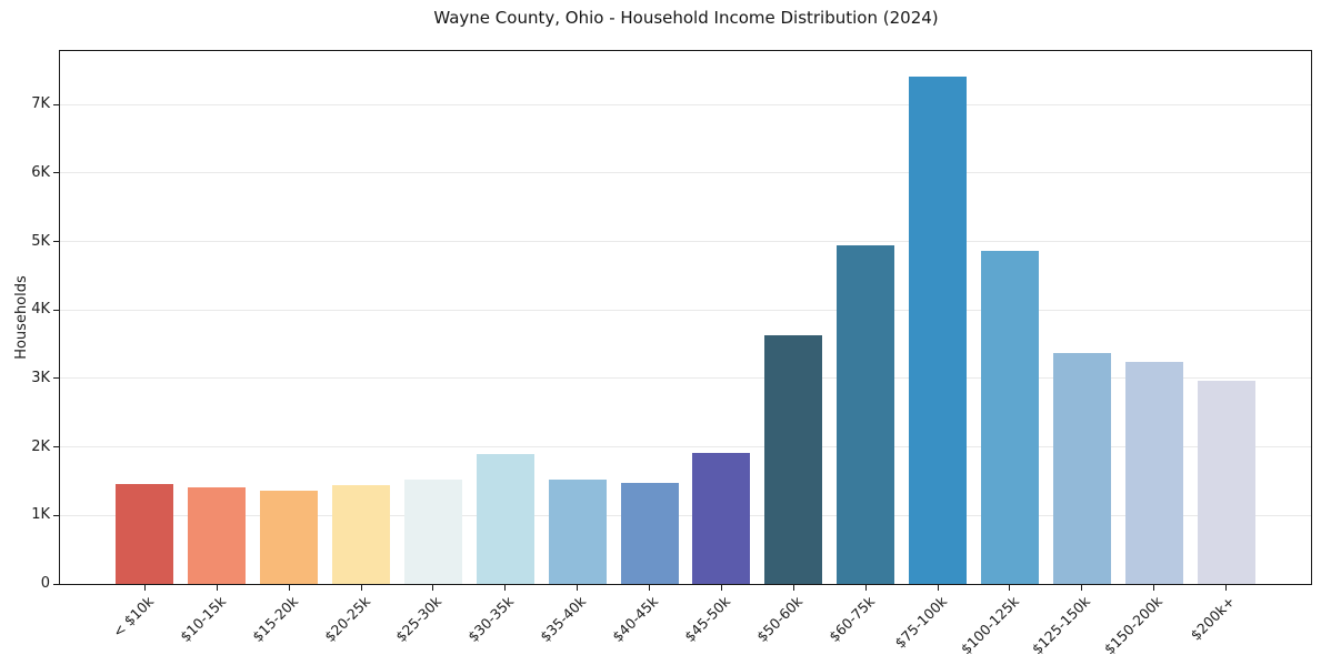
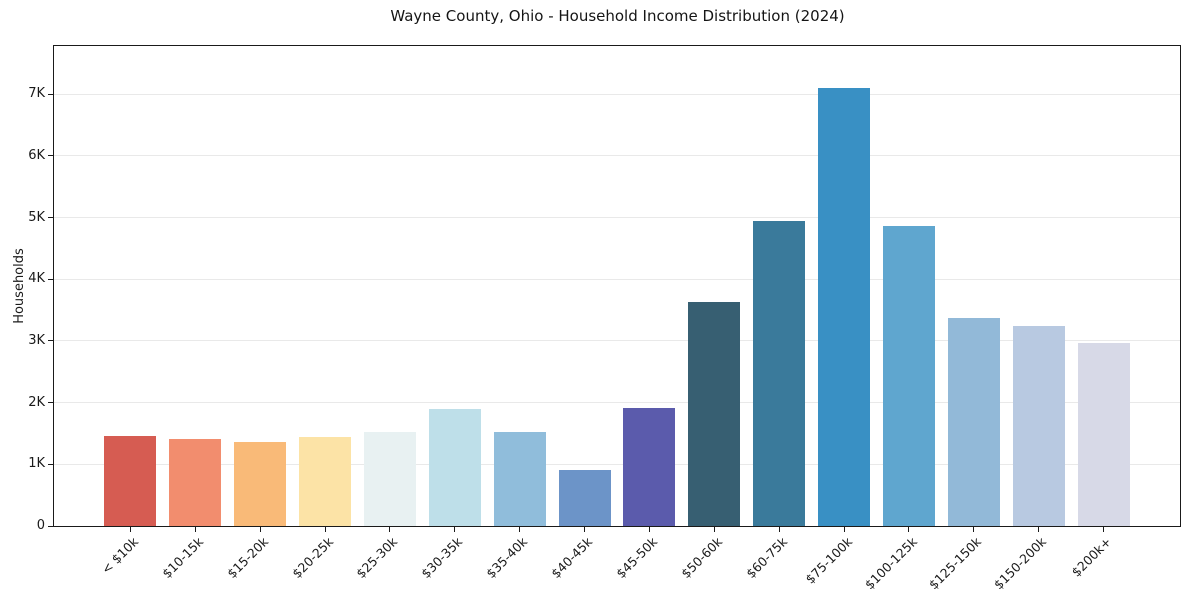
$40-45k: 1.5K -> 0.9K
$75-100k: 7.4K -> 7.1K
